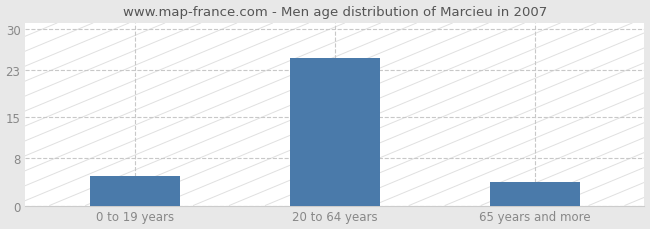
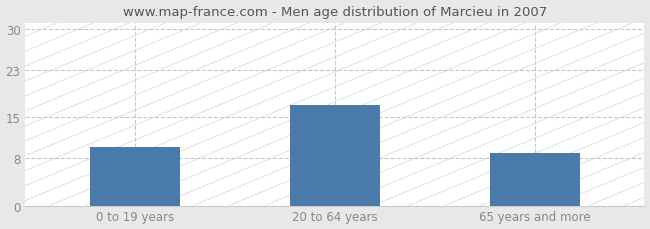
0 to 19 years: 5 -> 10
20 to 64 years: 25 -> 17
65 years and more: 4 -> 9
